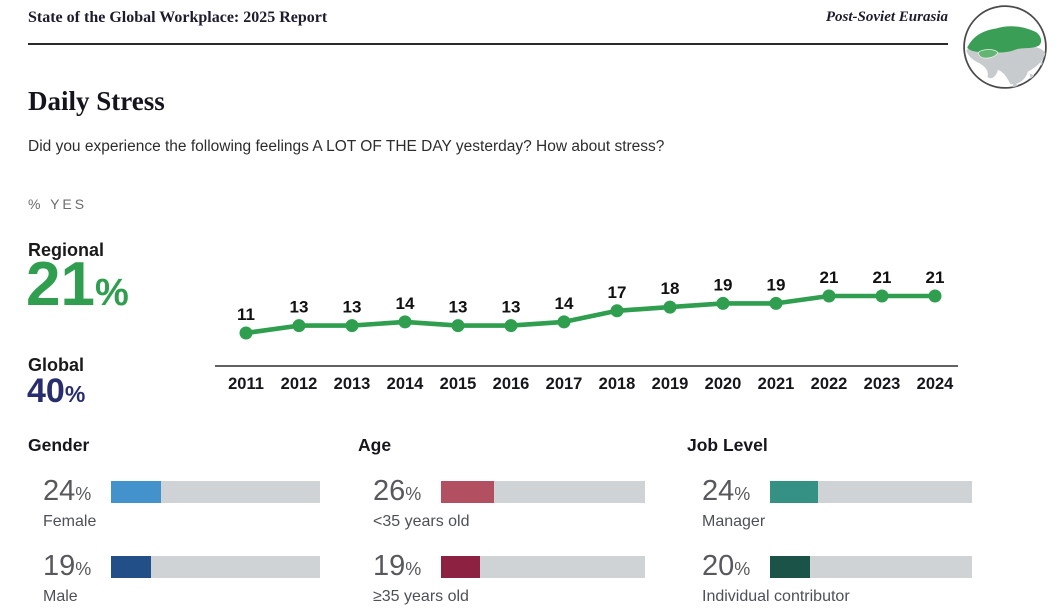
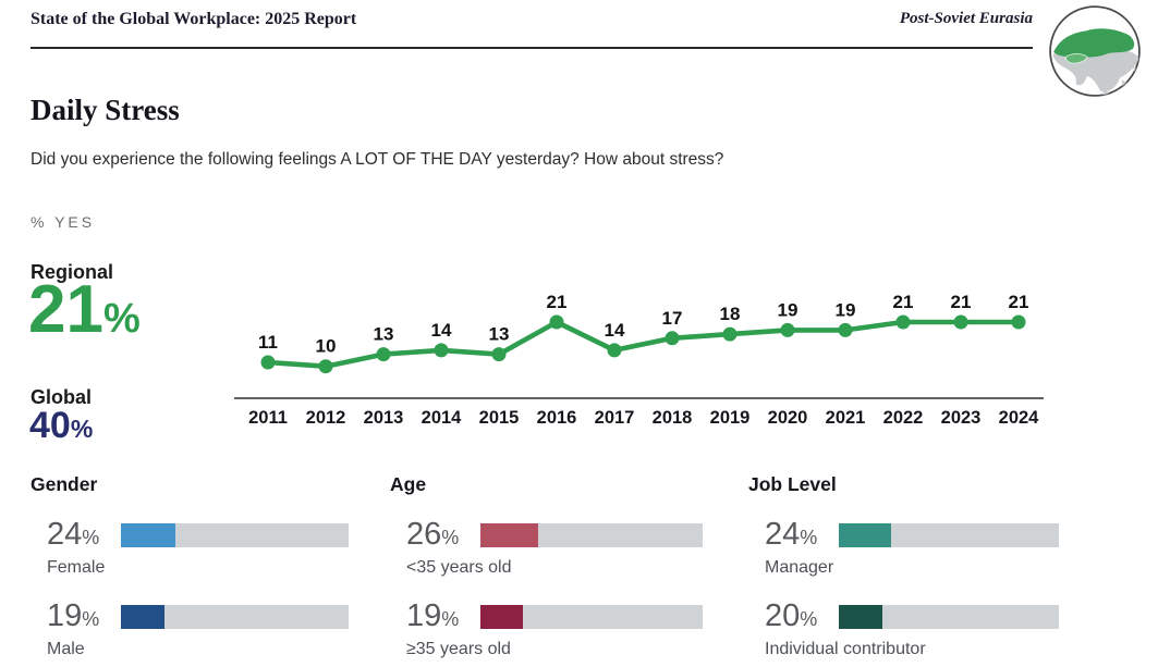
2012: 13 -> 10
2016: 13 -> 21
